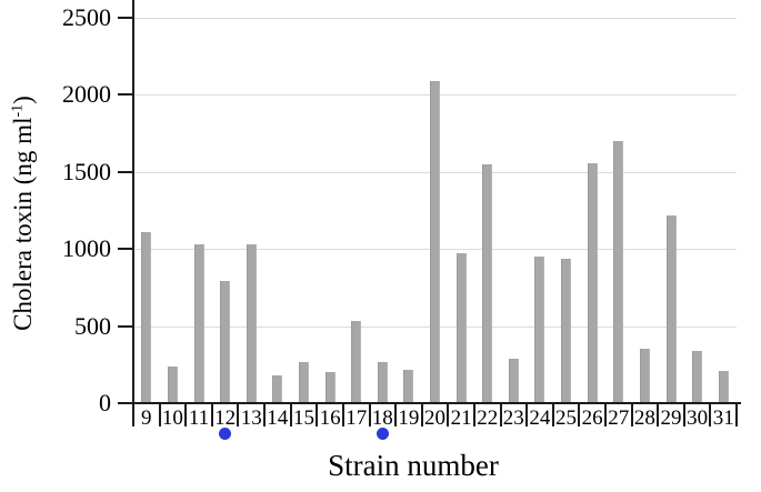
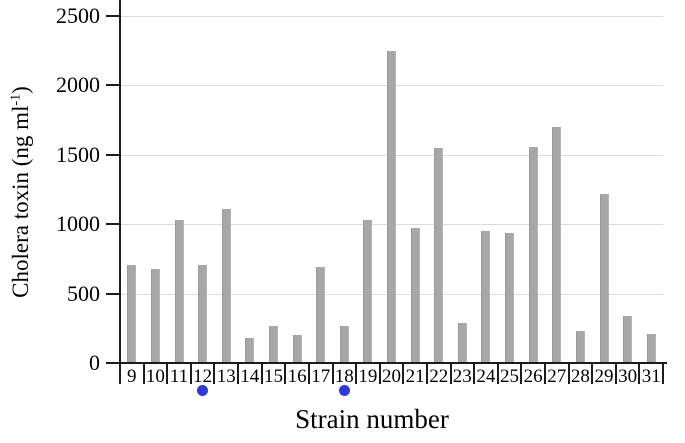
9: 1110 -> 710
10: 240 -> 680
12: 790 -> 710
13: 1030 -> 1110
17: 530 -> 690
19: 220 -> 1030
20: 2090 -> 2250
28: 360 -> 230
